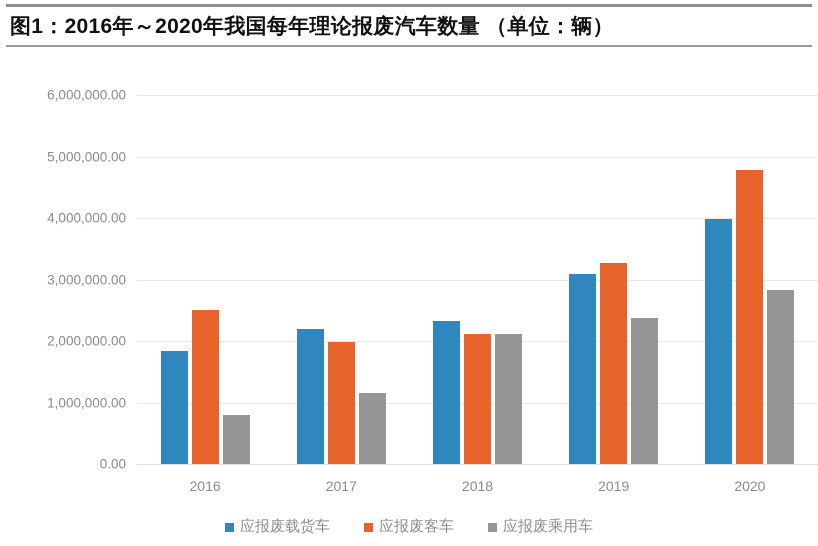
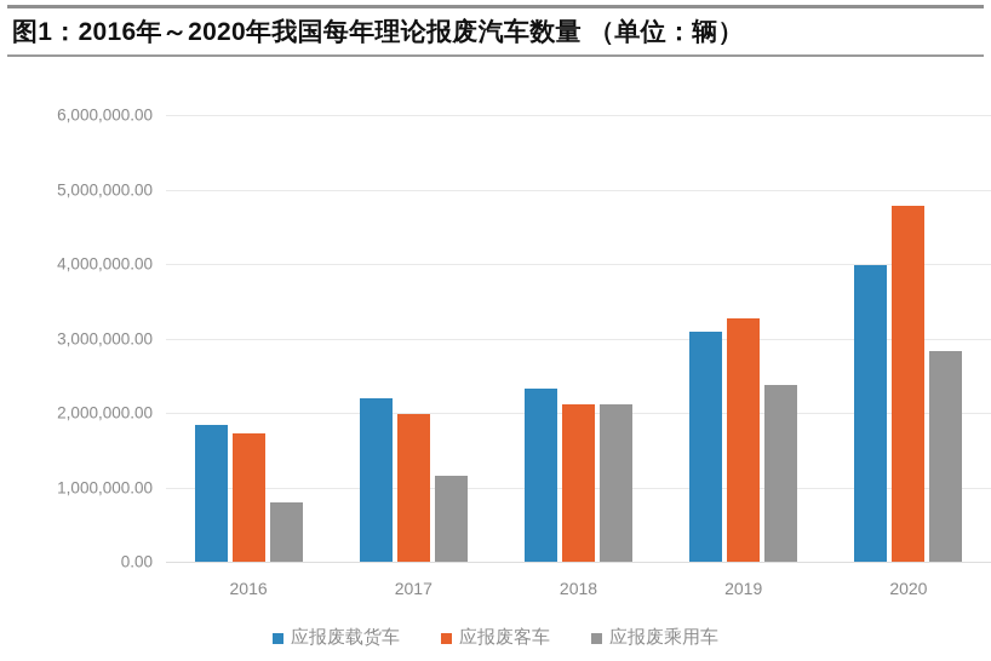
应报废客车/2016: 2500000 -> 1700000
